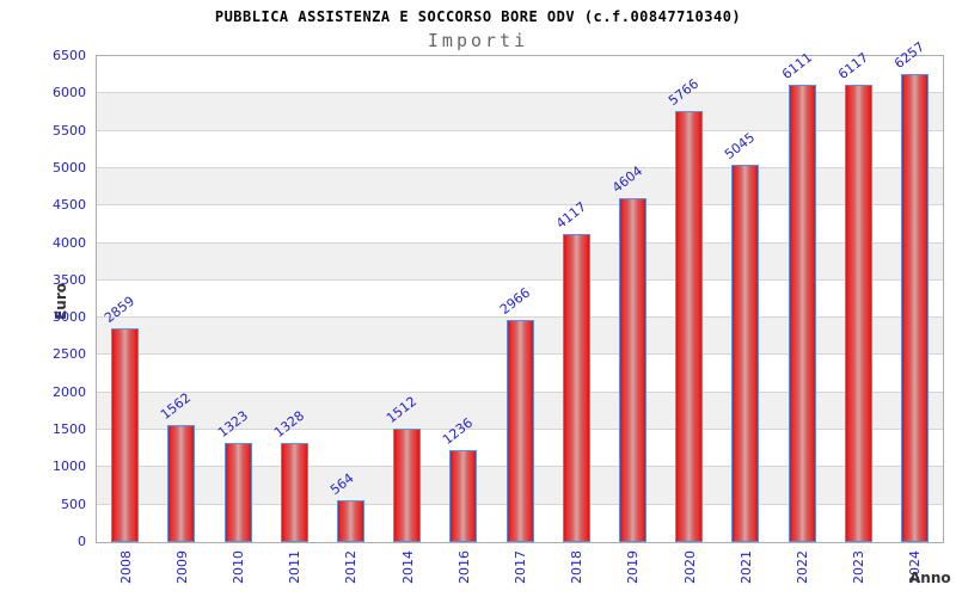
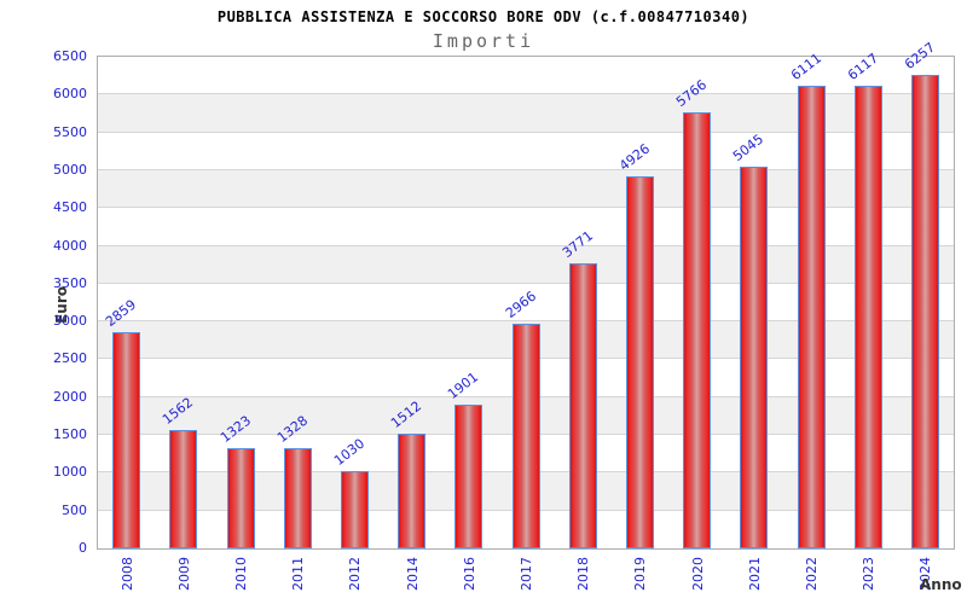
2012: 564 -> 1030
2016: 1236 -> 1901
2018: 4117 -> 3771
2019: 4604 -> 4926
